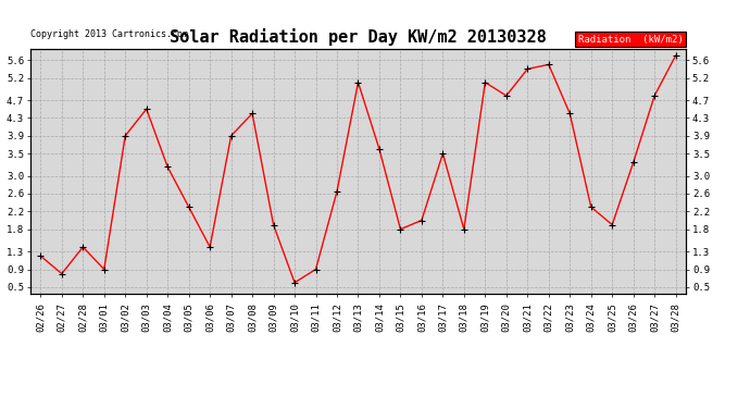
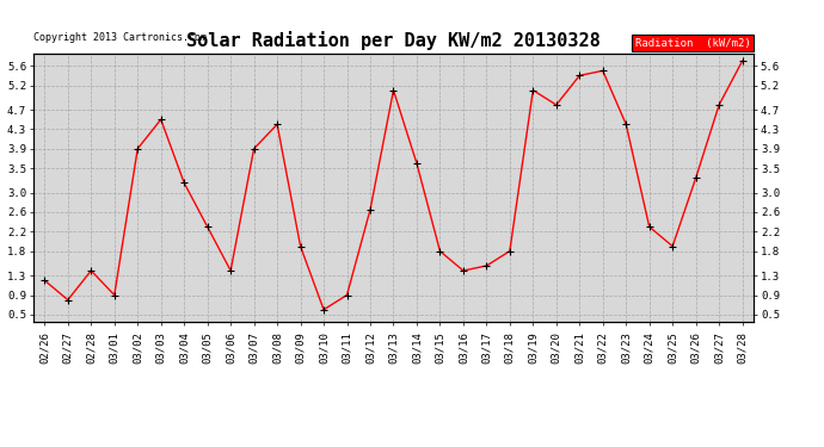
03/16: 2.00 -> 1.40
03/17: 3.50 -> 1.50
